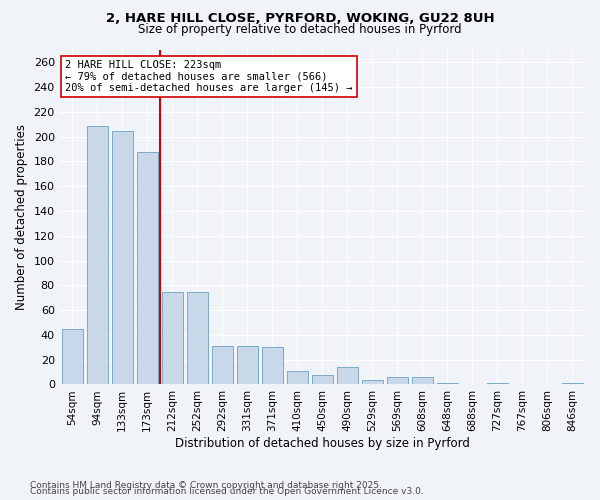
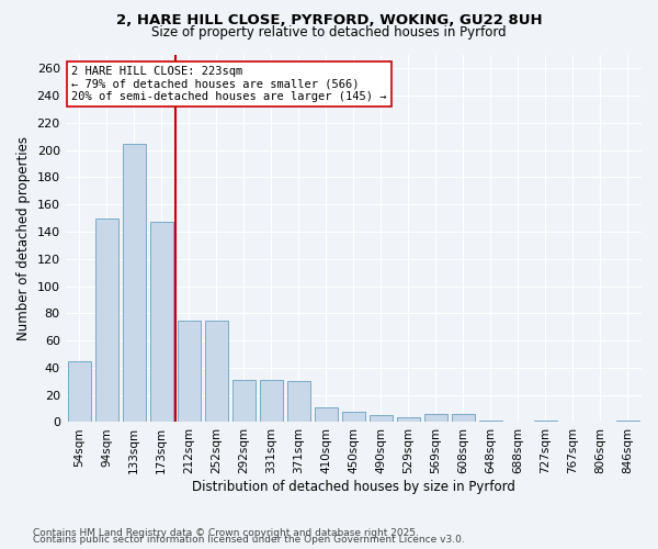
94sqm: 209 -> 150
173sqm: 188 -> 147
490sqm: 14 -> 5
